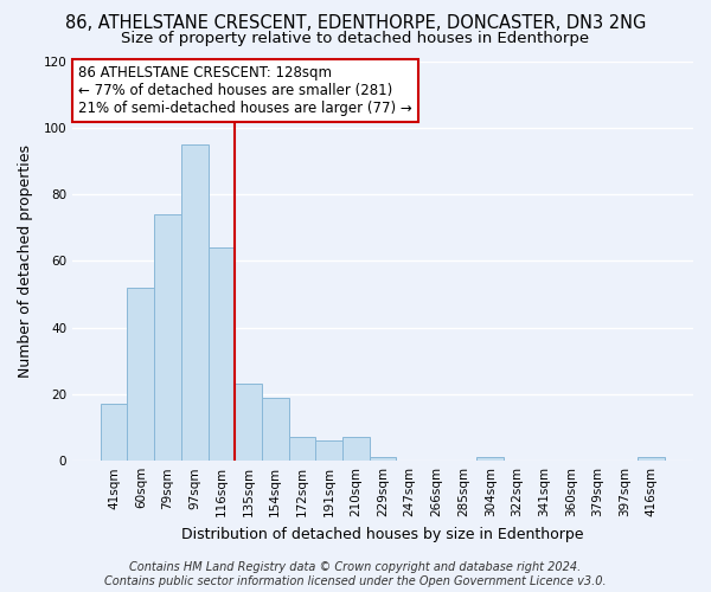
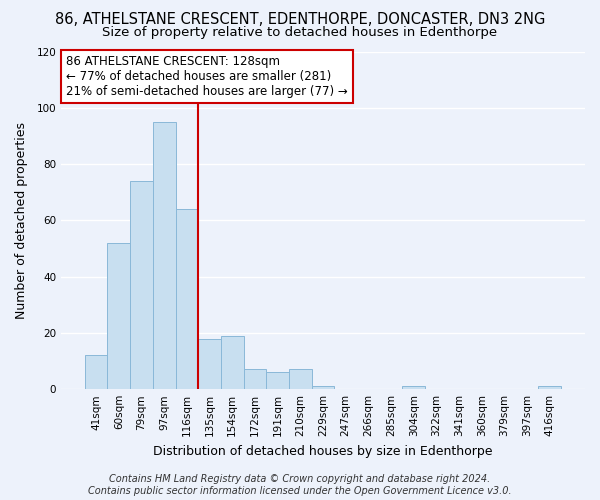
41sqm: 17 -> 12
135sqm: 23 -> 18
